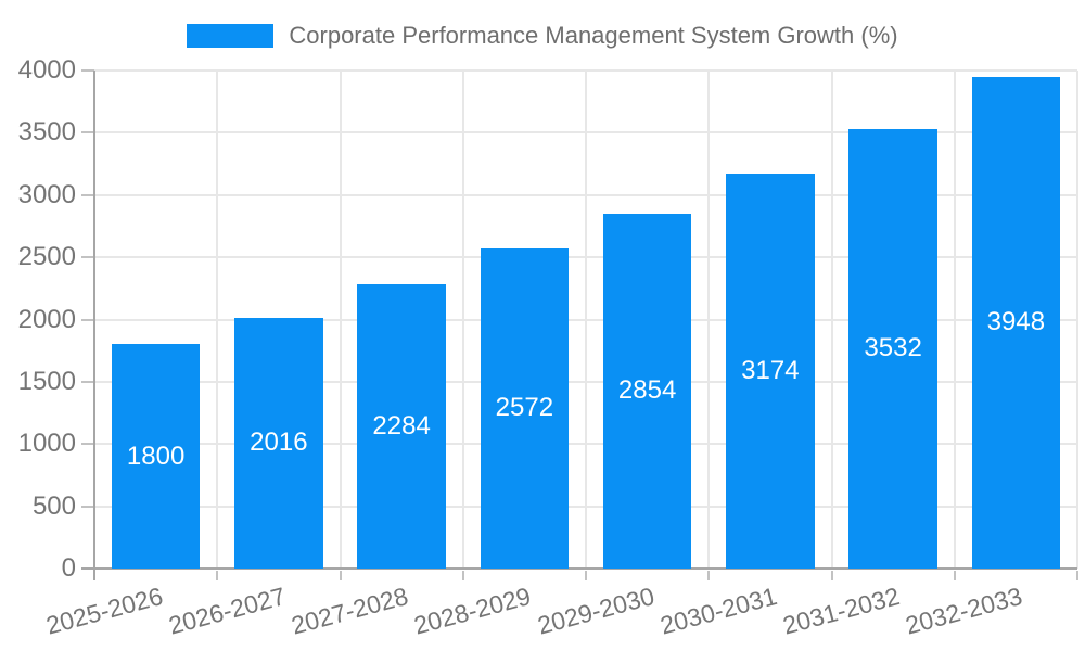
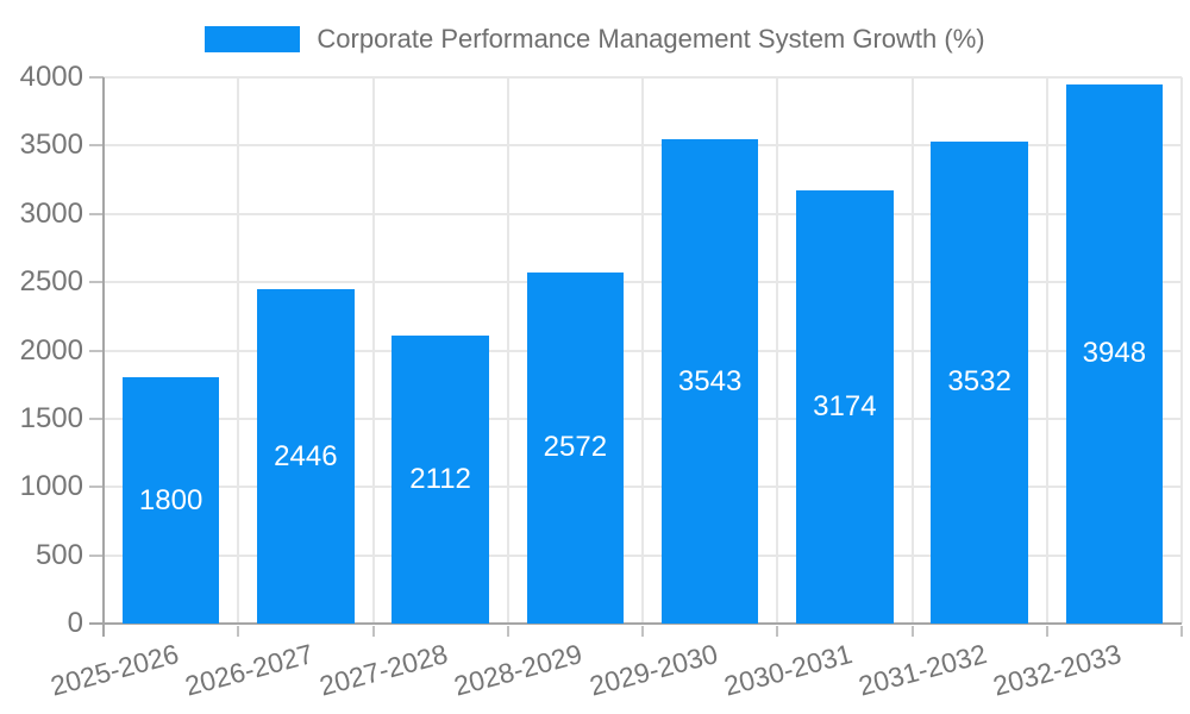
2026-2027: 2016 -> 2446
2027-2028: 2284 -> 2112
2029-2030: 2854 -> 3543
